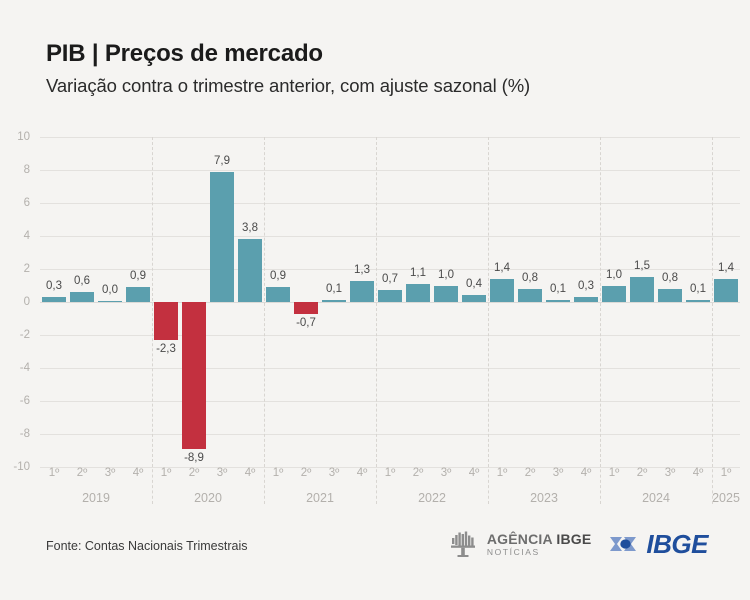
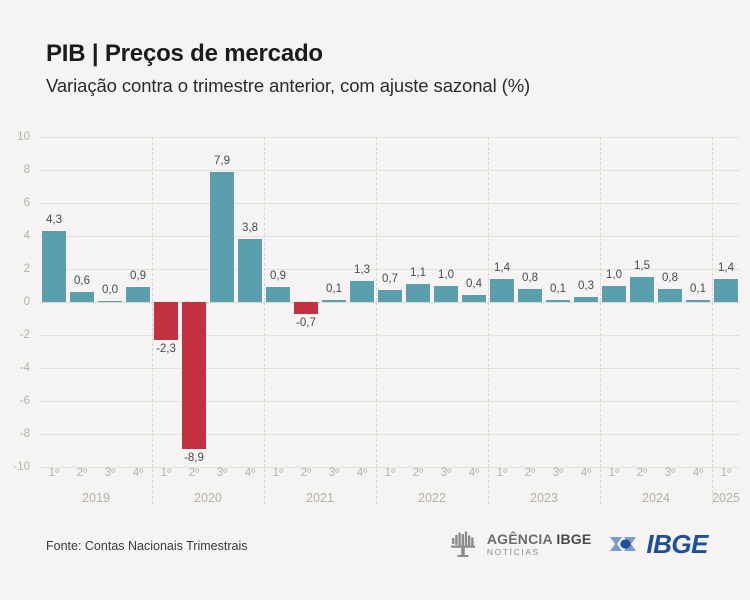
2019 1º: 0,3 -> 4,3
